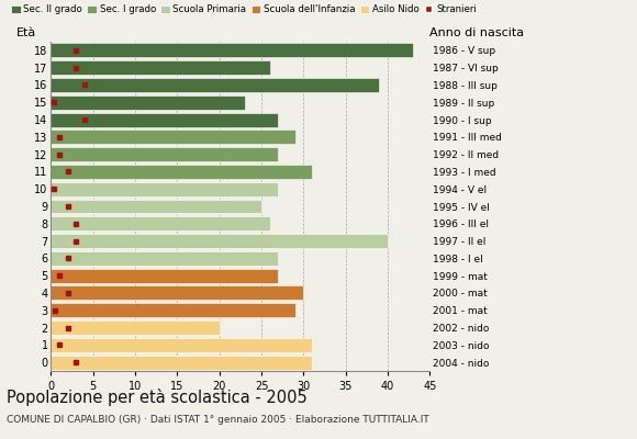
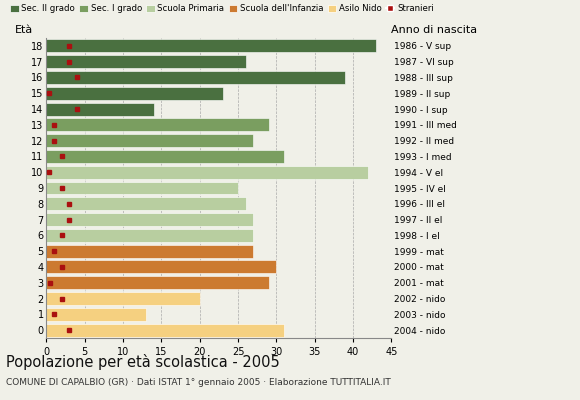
14: 27 -> 14
10: 27 -> 42
7: 40 -> 27
1: 31 -> 13
